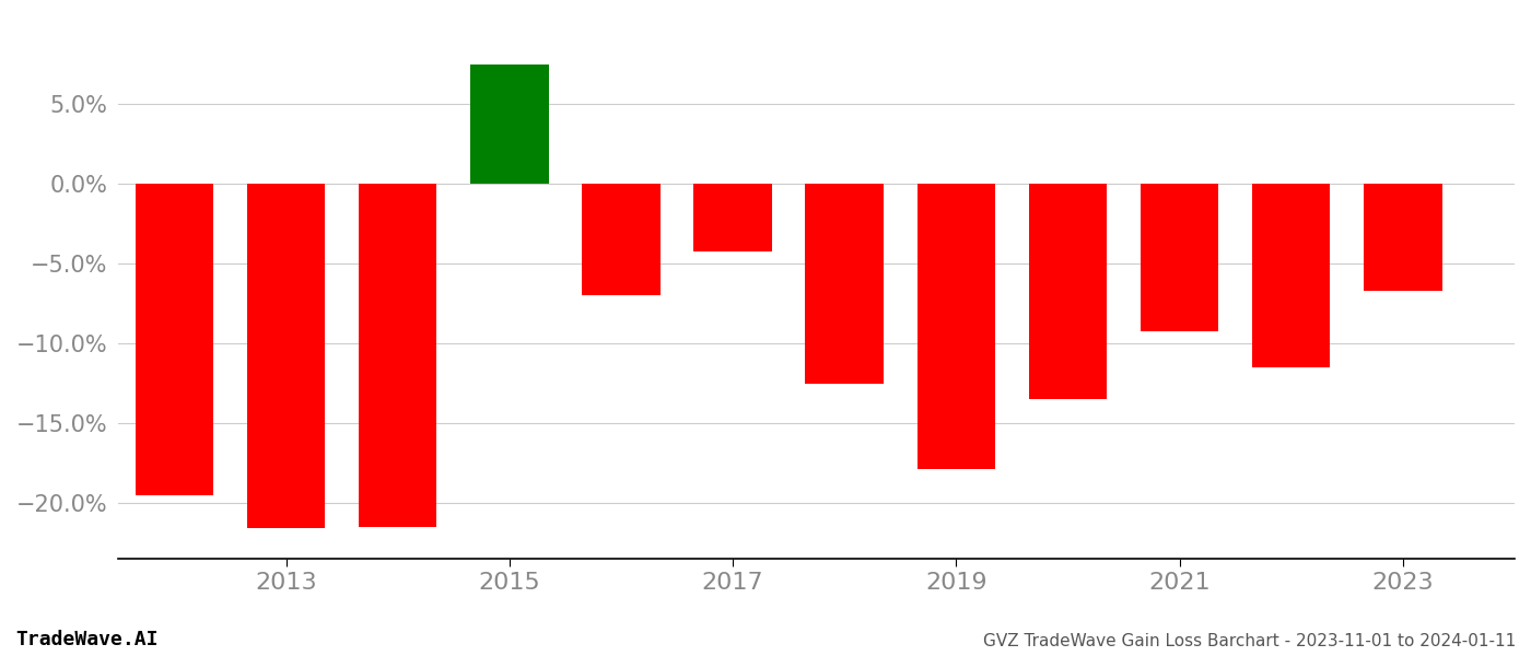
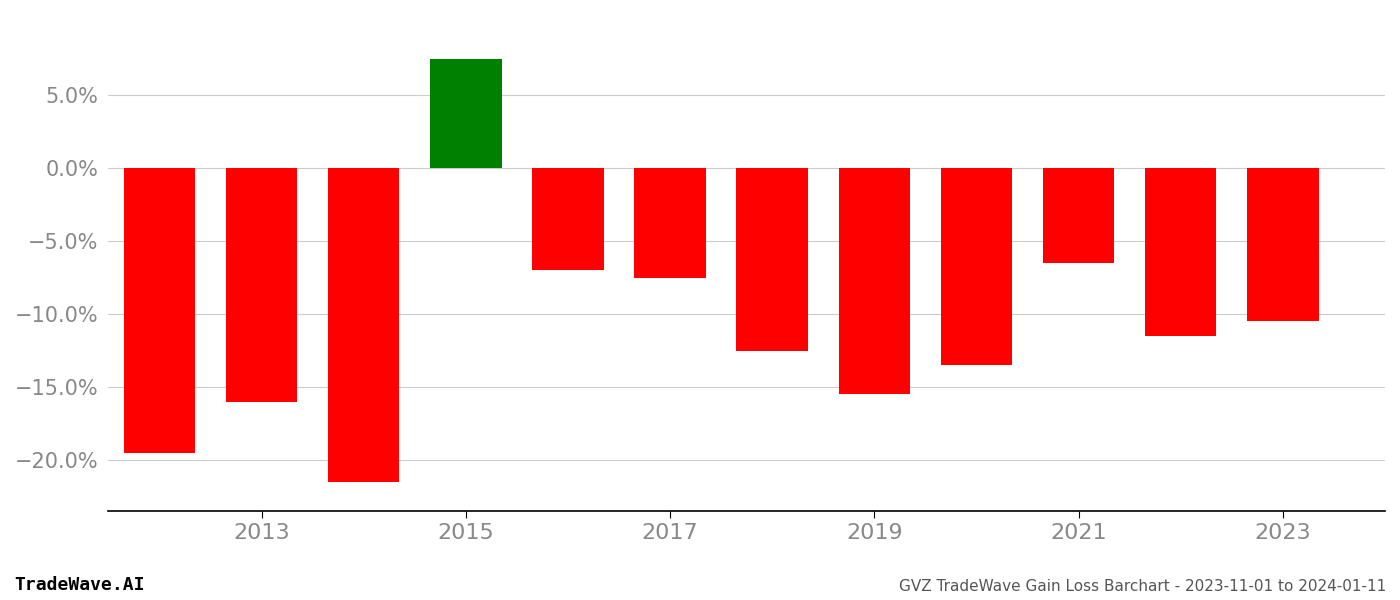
2013: -21.6% -> -16.0%
2017: -4.2% -> -7.5%
2019: -17.9% -> -15.5%
2021: -9.2% -> -6.5%
2023: -6.7% -> -10.5%
